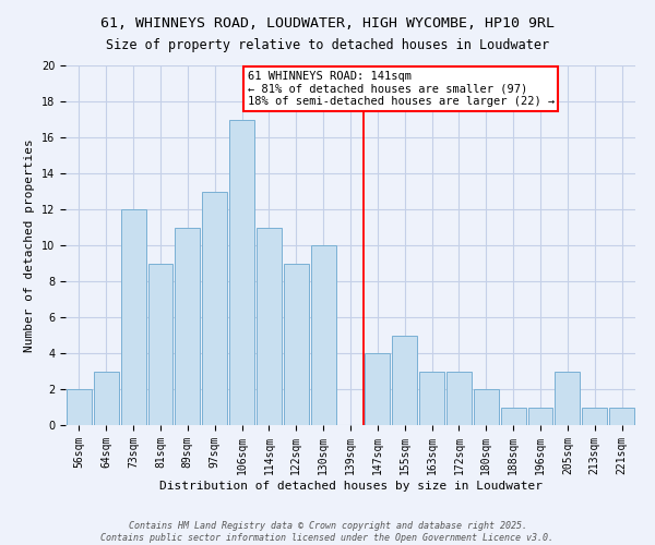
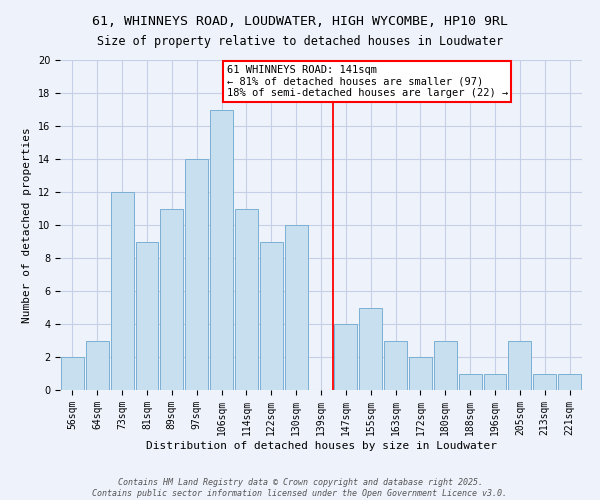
97sqm: 13 -> 14
172sqm: 3 -> 2
180sqm: 2 -> 3
